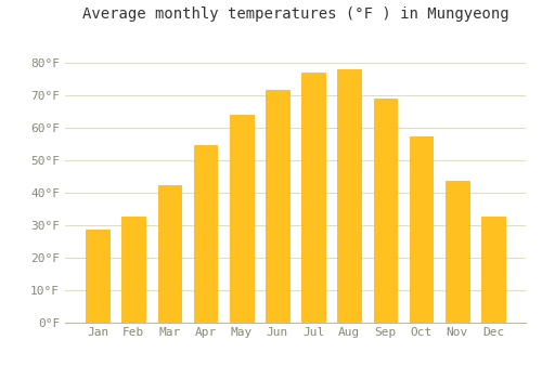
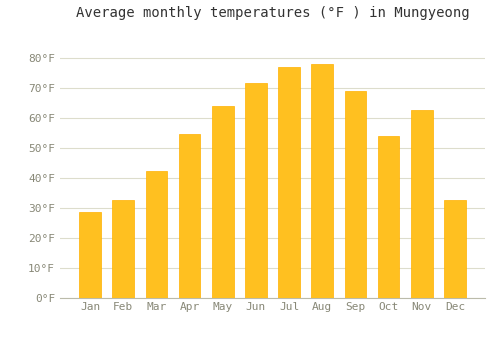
Oct: 57.2°F -> 54.0°F
Nov: 43.7°F -> 62.5°F
